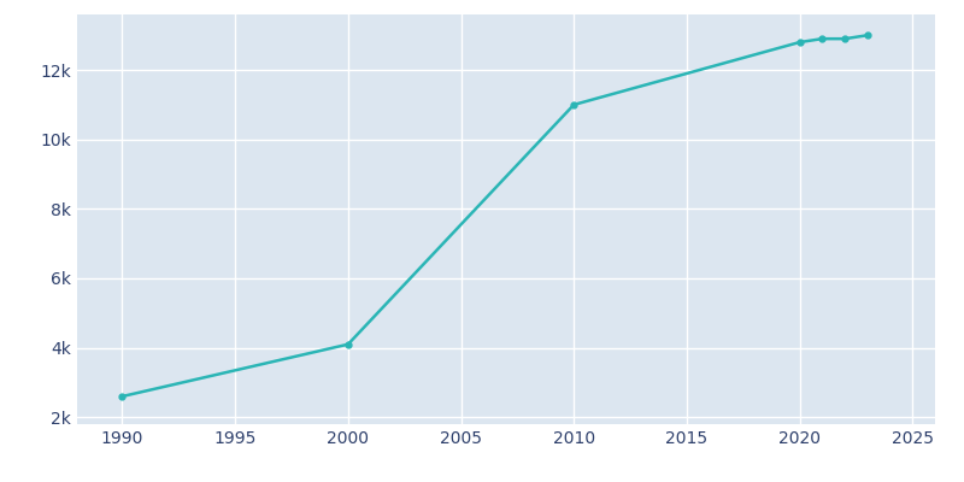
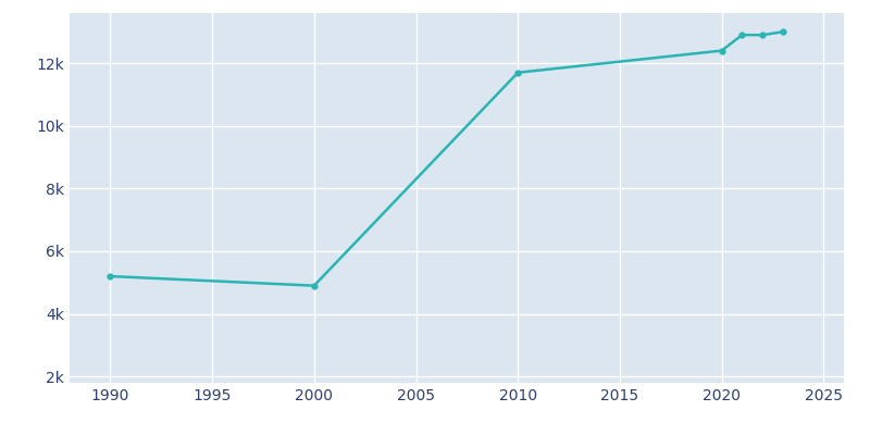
1990: 2.6k -> 5.2k
2000: 4.1k -> 4.9k
2010: 11.0k -> 11.7k
2020: 12.8k -> 12.4k
